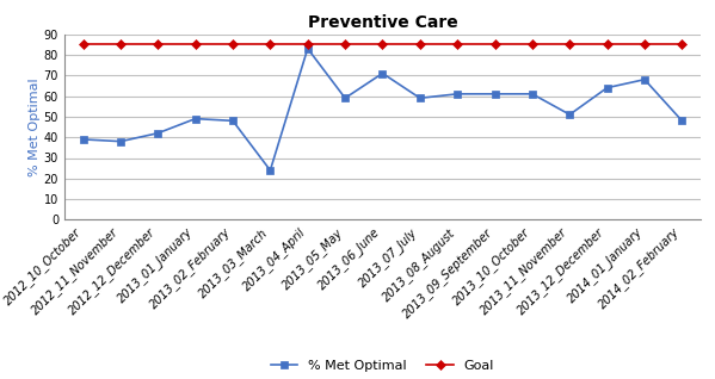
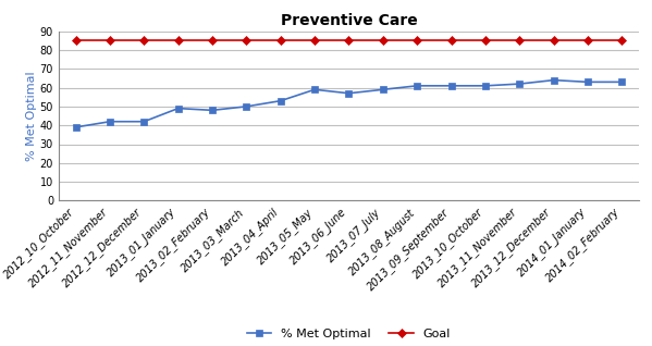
% Met Optimal/2012_11_November: 38 -> 42
% Met Optimal/2013_03_March: 24 -> 50
% Met Optimal/2013_04_April: 83 -> 53
% Met Optimal/2013_06_June: 71 -> 57
% Met Optimal/2013_11_November: 51 -> 62
% Met Optimal/2014_01_January: 68 -> 63
% Met Optimal/2014_02_February: 48 -> 63
